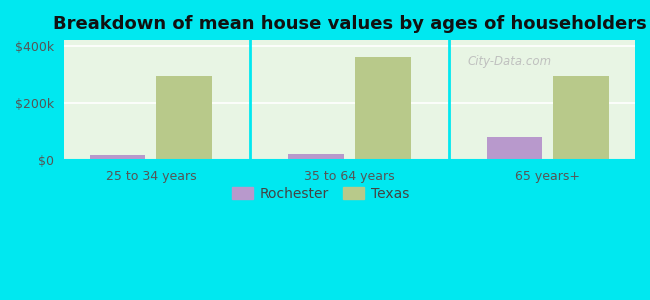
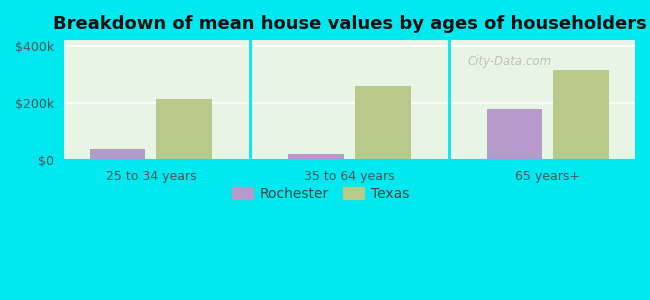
Rochester/25 to 34 years: $18k -> $40k
Texas/25 to 34 years: $295k -> $215k
Texas/35 to 64 years: $360k -> $260k
Rochester/65 years+: $80k -> $180k
Texas/65 years+: $295k -> $315k
